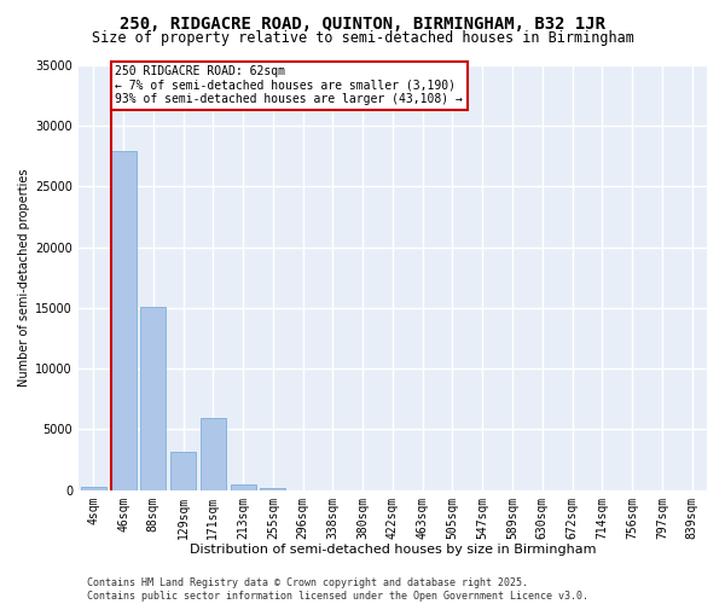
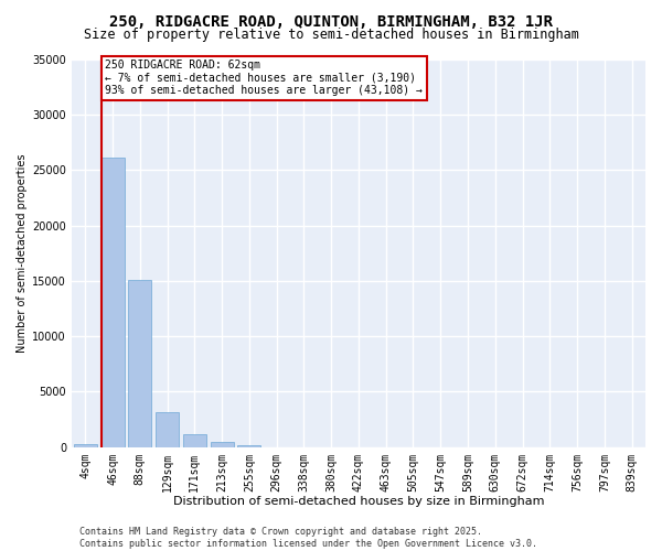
46sqm: 27900 -> 26100
171sqm: 5900 -> 1200
